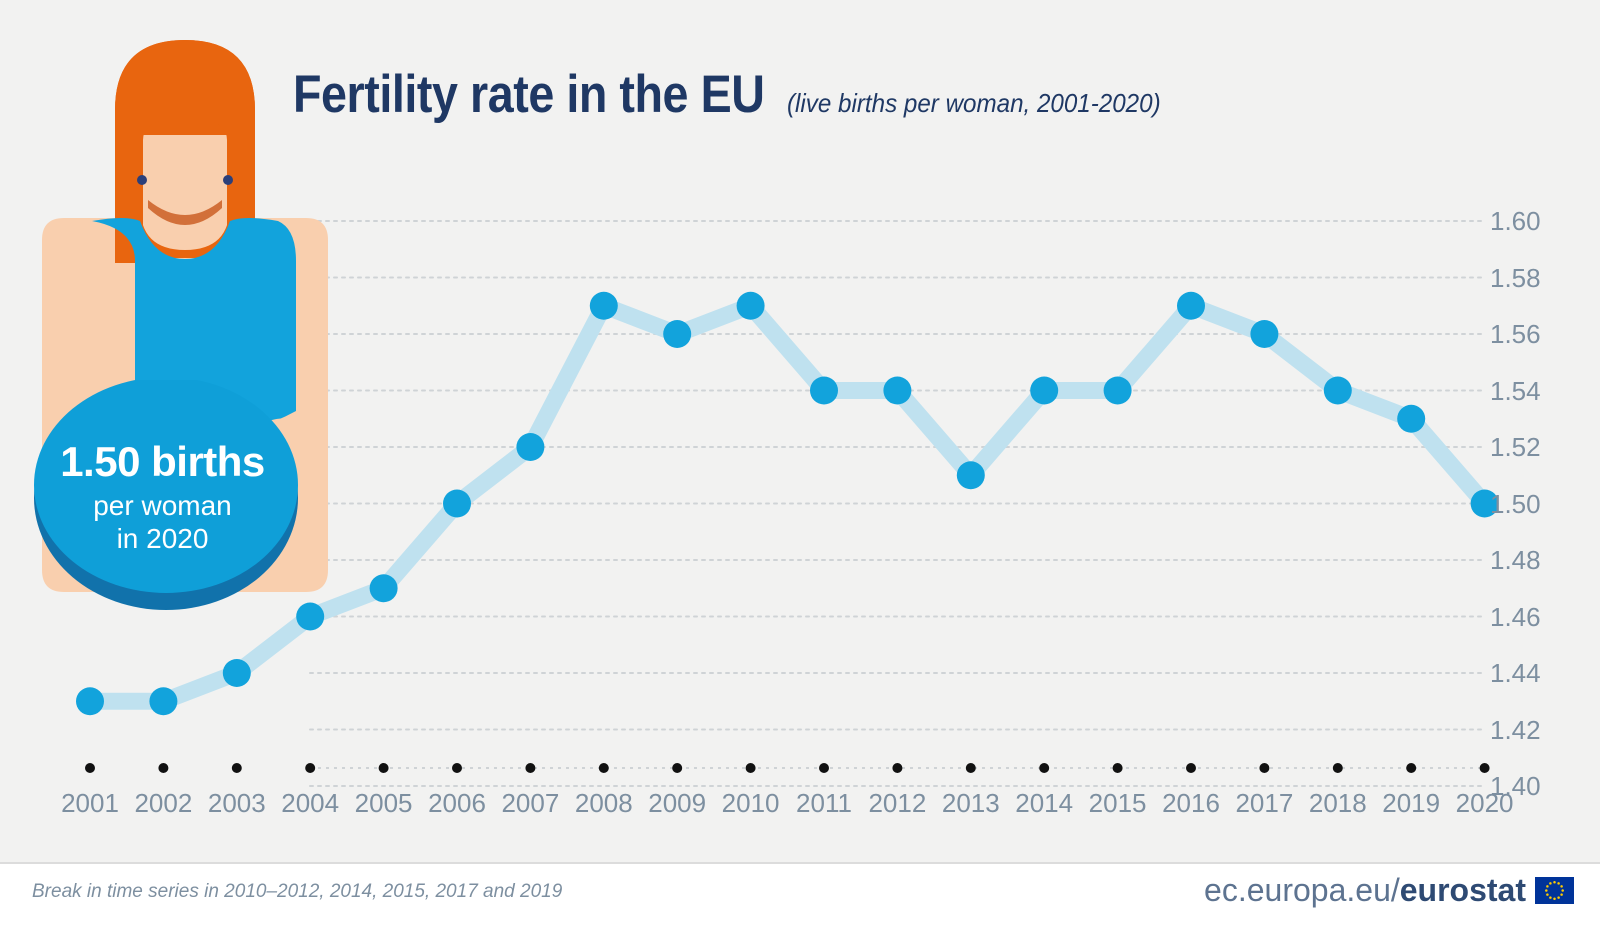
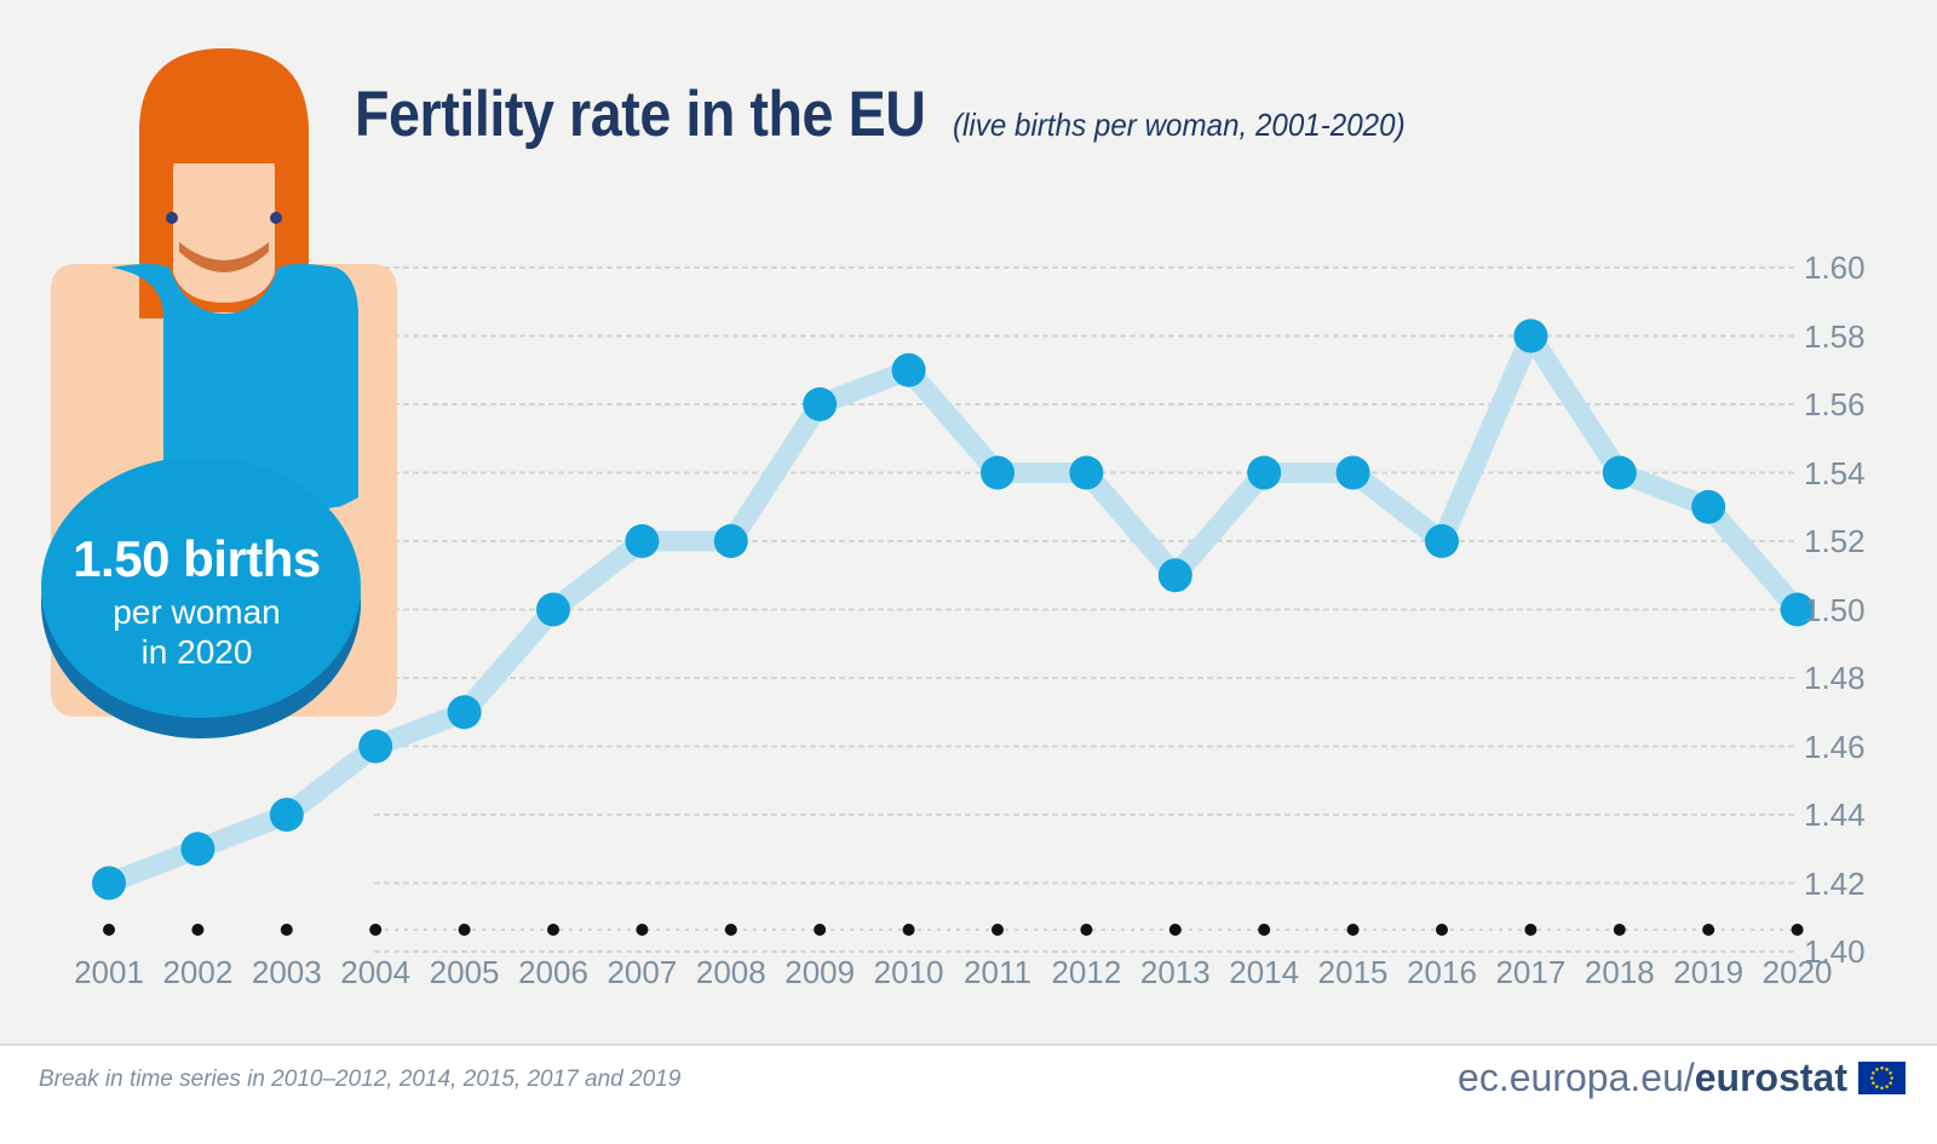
2001: 1.43 -> 1.42
2008: 1.57 -> 1.52
2016: 1.57 -> 1.52
2017: 1.56 -> 1.58
